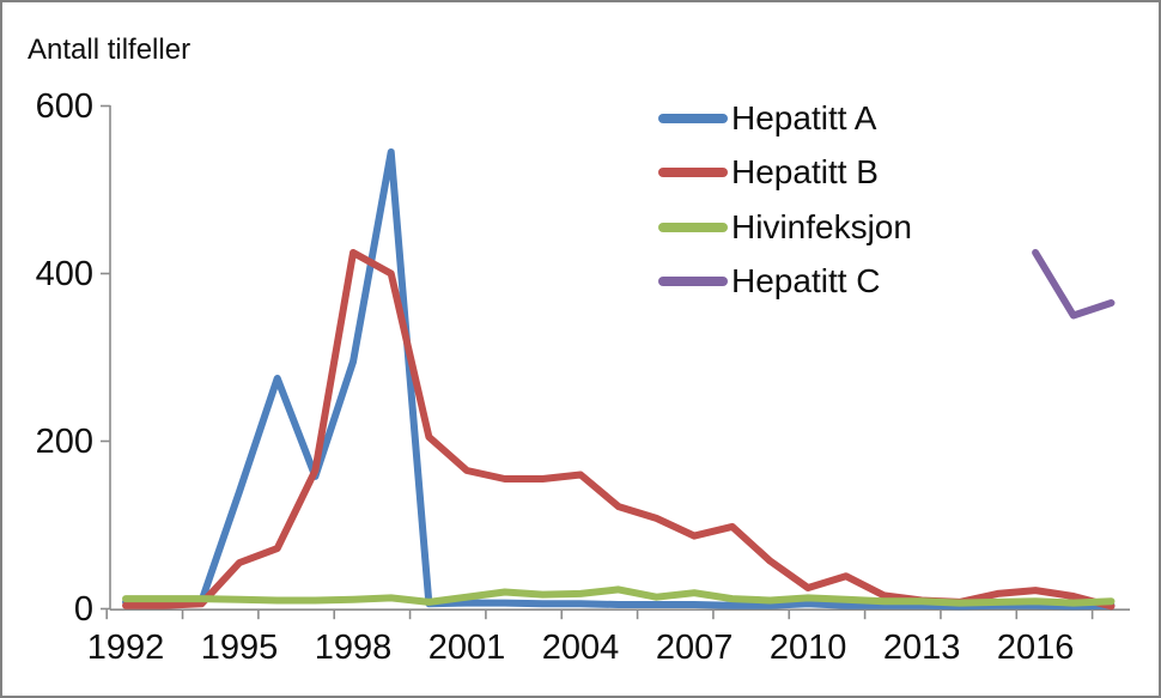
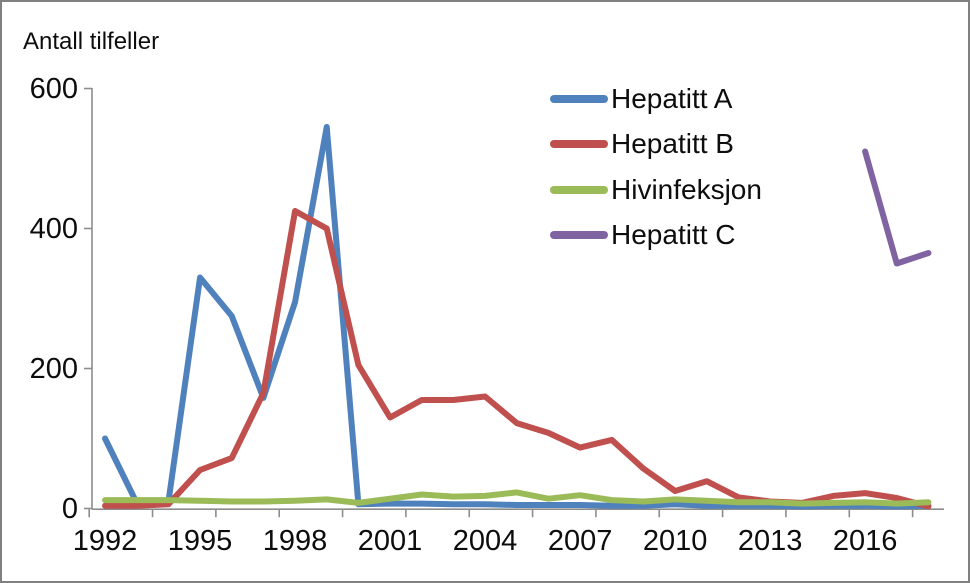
Hepatitt A/1992: 10 -> 100
Hepatitt A/1995: 140 -> 330
Hepatitt B/2001: 160 -> 130
Hepatitt C/2016: 420 -> 510
